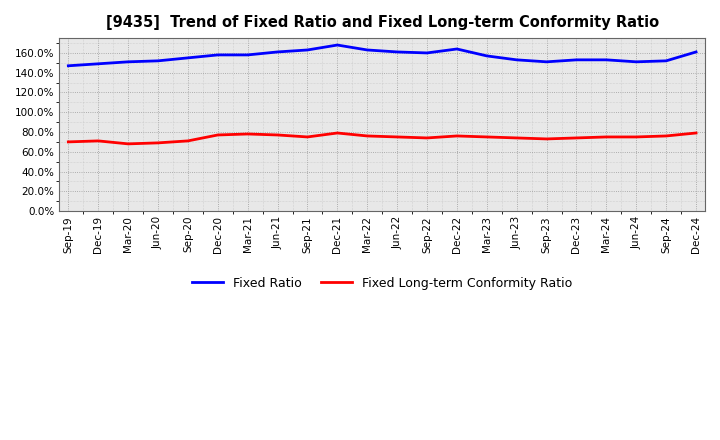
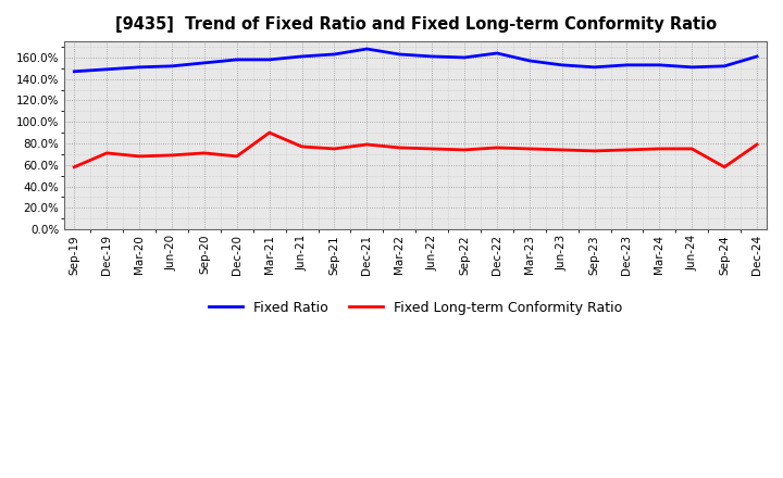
Fixed Long-term Conformity Ratio/Sep-19: 70% -> 58%
Fixed Long-term Conformity Ratio/Dec-20: 77% -> 68%
Fixed Long-term Conformity Ratio/Mar-21: 78% -> 90%
Fixed Long-term Conformity Ratio/Sep-24: 76% -> 58%
